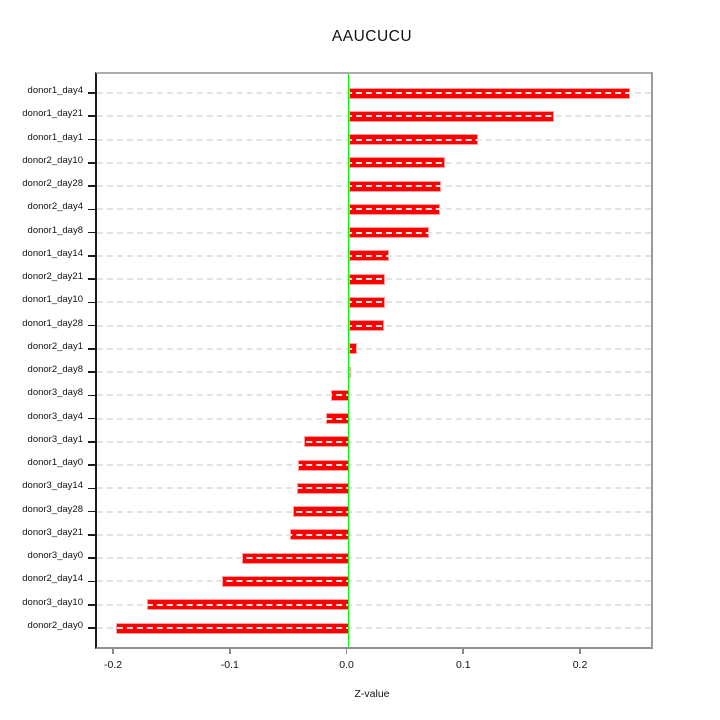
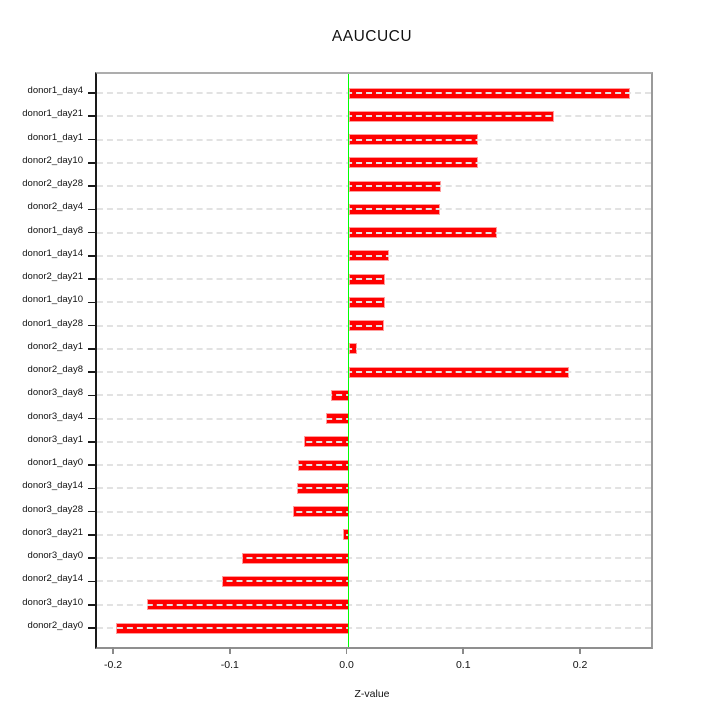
donor2_day10: 0.083 -> 0.111
donor1_day8: 0.069 -> 0.127
donor2_day8: 0.002 -> 0.189
donor3_day21: -0.050 -> -0.005
